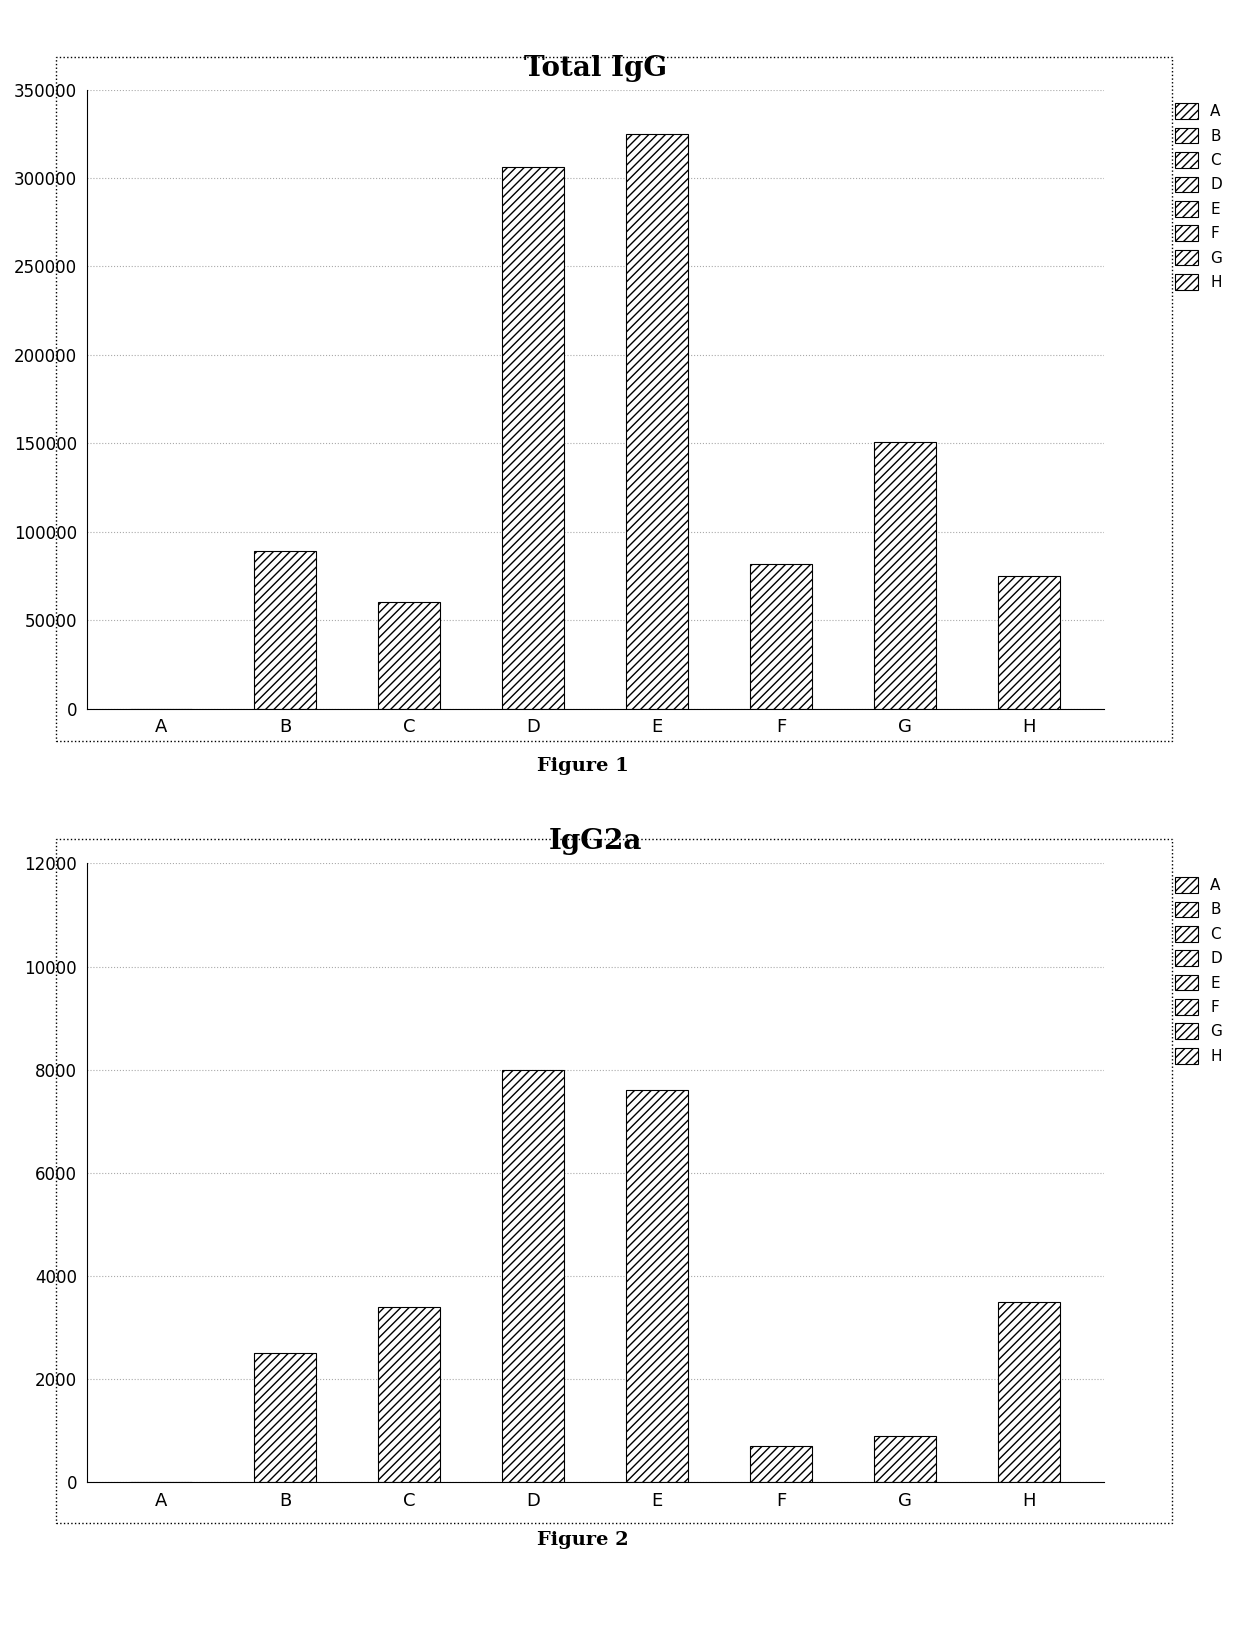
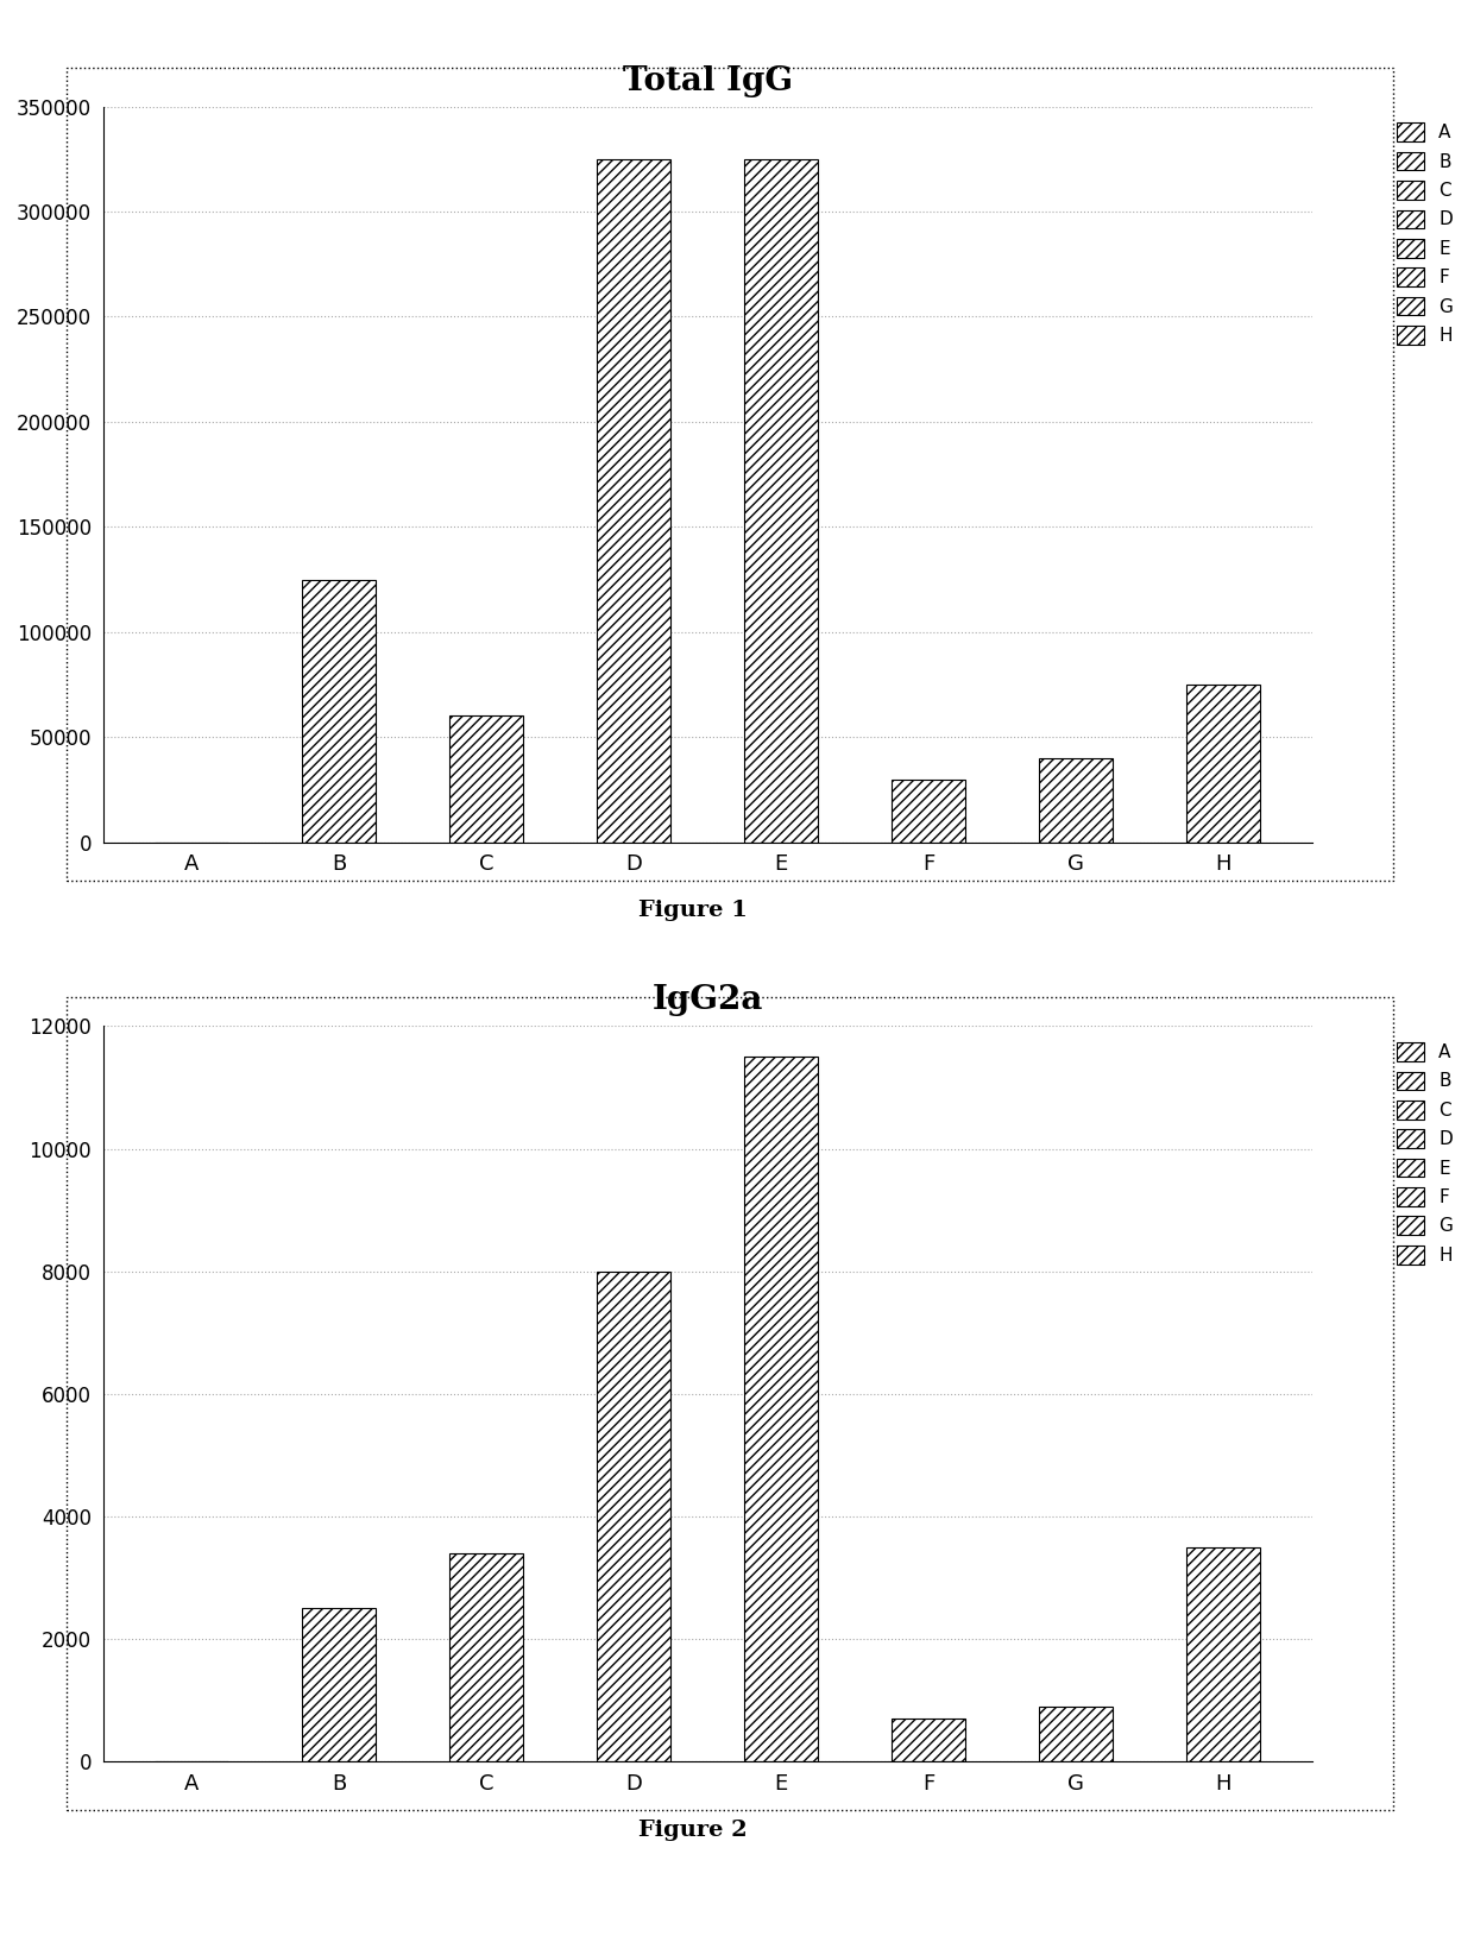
Total IgG/B: 89000 -> 125000
Total IgG/D: 306000 -> 325000
Total IgG/F: 82000 -> 30000
Total IgG/G: 151000 -> 40000
IgG2a/E: 7600 -> 11500
